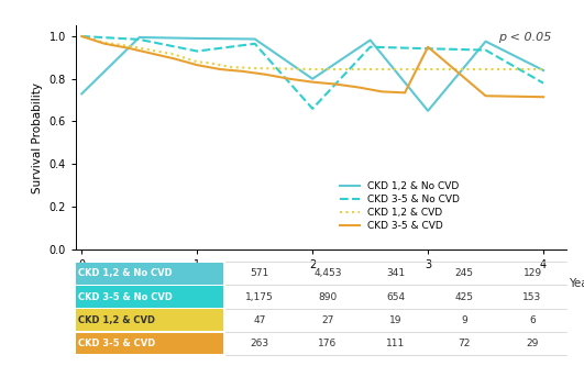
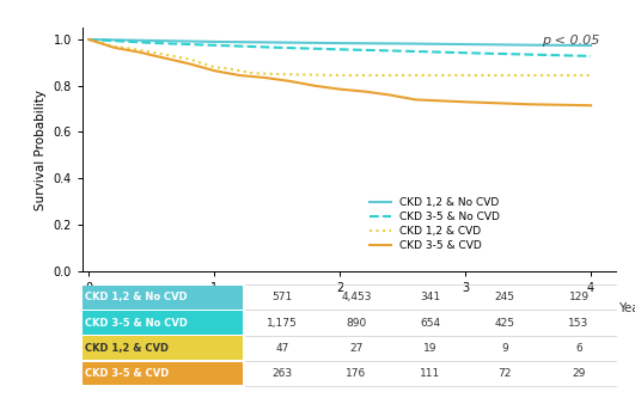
CKD 1,2 & No CVD/0: 0.73 -> 1.00
CKD 3-5 & No CVD/1: 0.93 -> 0.97
CKD 1,2 & No CVD/2: 0.80 -> 0.98
CKD 3-5 & No CVD/2: 0.66 -> 0.96
CKD 1,2 & No CVD/3: 0.65 -> 0.98
CKD 3-5 & CVD/3: 0.95 -> 0.73
CKD 1,2 & No CVD/4: 0.84 -> 0.97
CKD 3-5 & No CVD/4: 0.78 -> 0.93
